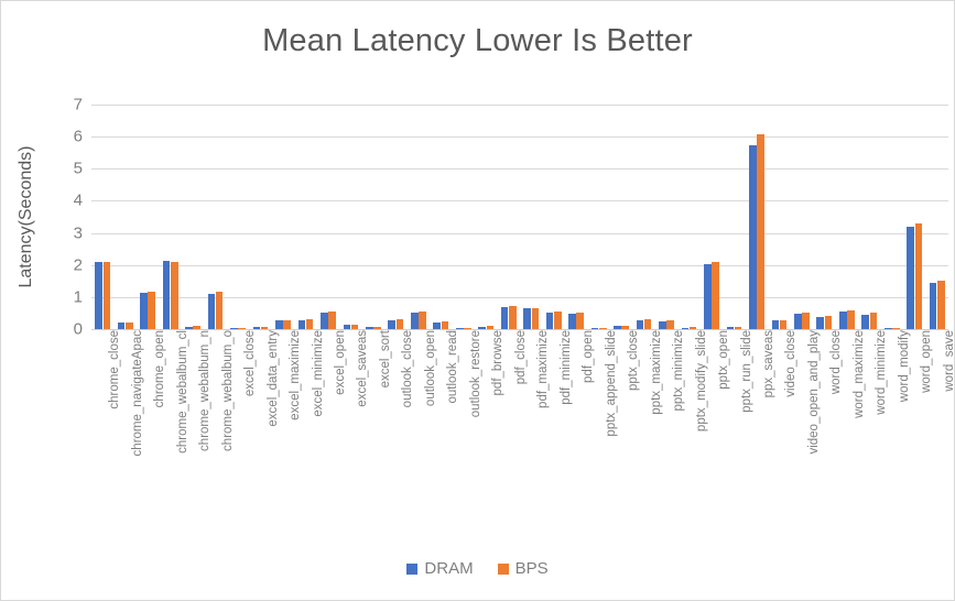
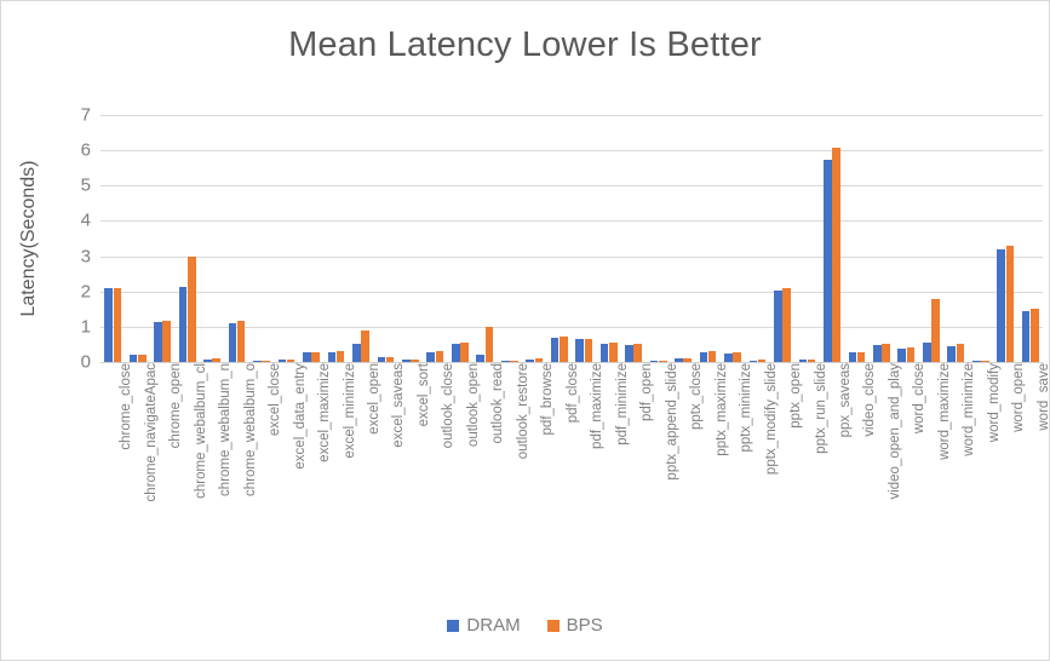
BPS/chrome_webalbum_cl: 2.1 -> 3.0
BPS/excel_open: 0.6 -> 0.9
BPS/outlook_read: 0.2 -> 1.0
BPS/word_maximize: 0.6 -> 1.8
